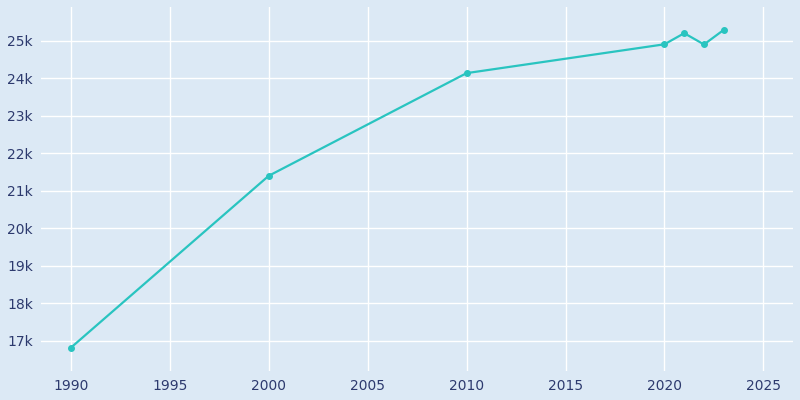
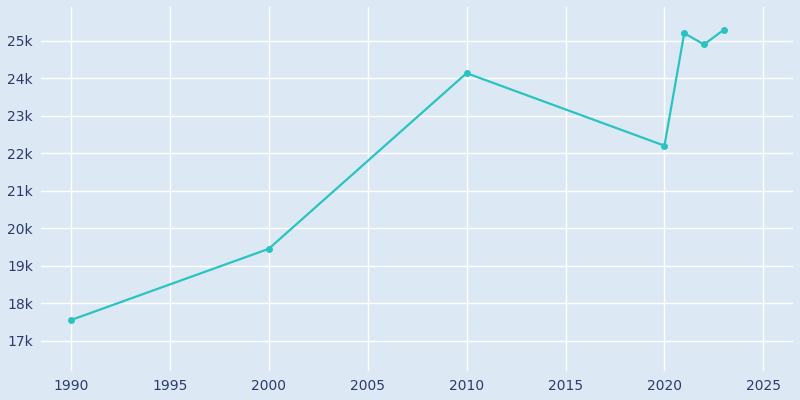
1990: 16.81k -> 17.55k
2000: 21.40k -> 19.45k
2020: 24.90k -> 22.20k
